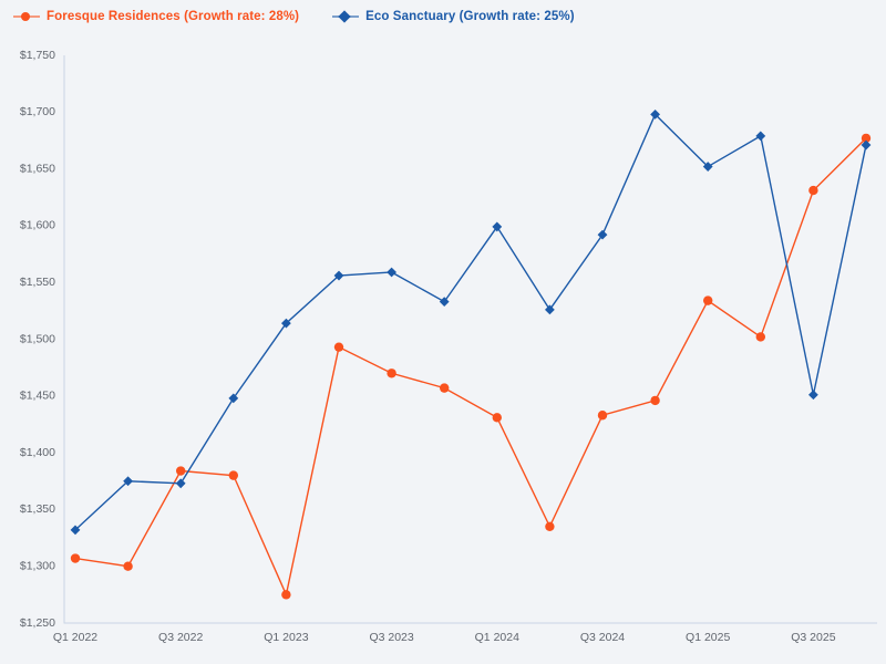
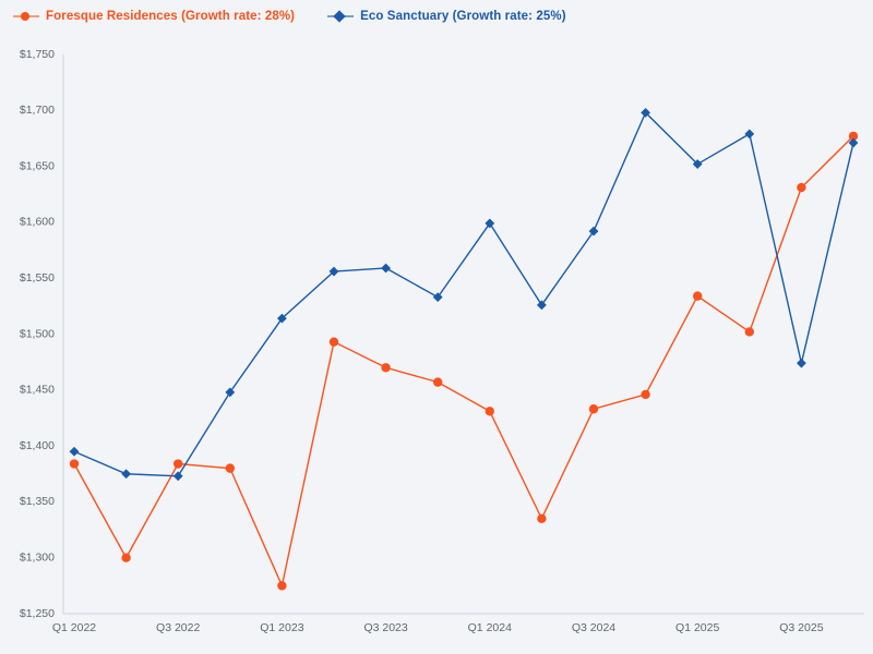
Foresque Residences (Growth rate: 28%)/Q1 2022: $1307 -> $1384
Eco Sanctuary (Growth rate: 25%)/Q1 2022: $1332 -> $1395
Eco Sanctuary (Growth rate: 25%)/Q3 2025: $1451 -> $1474
